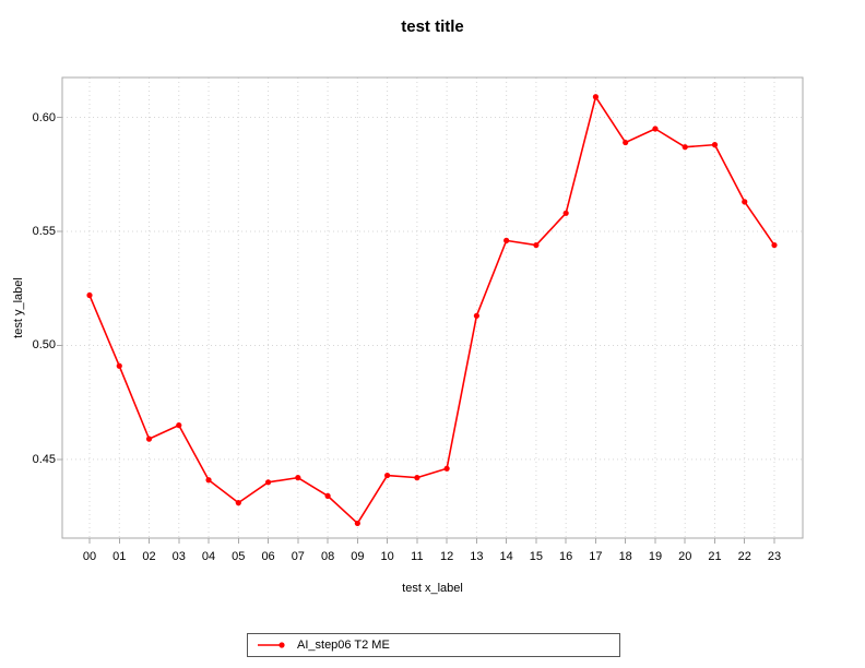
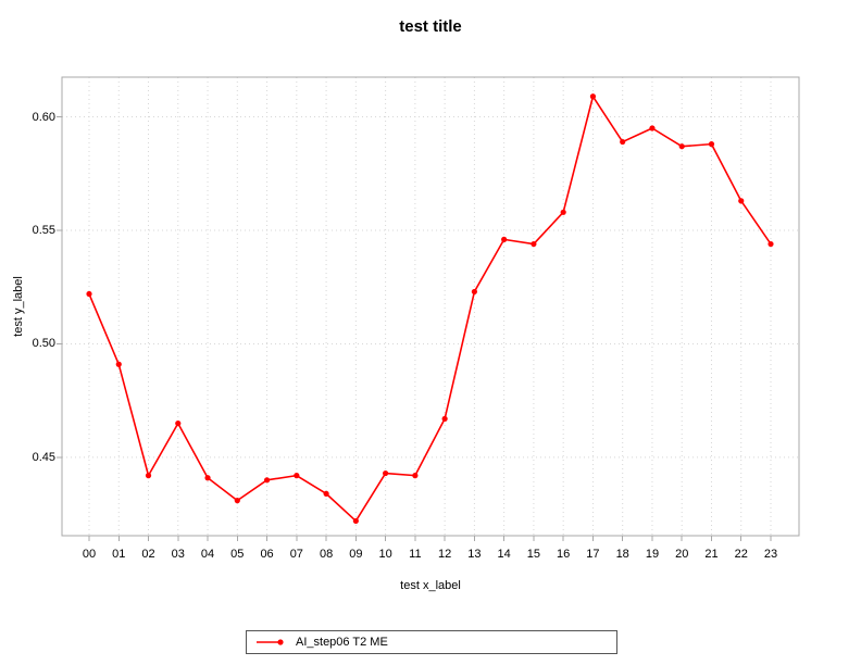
02: 0.459 -> 0.442
12: 0.446 -> 0.467
13: 0.513 -> 0.523
